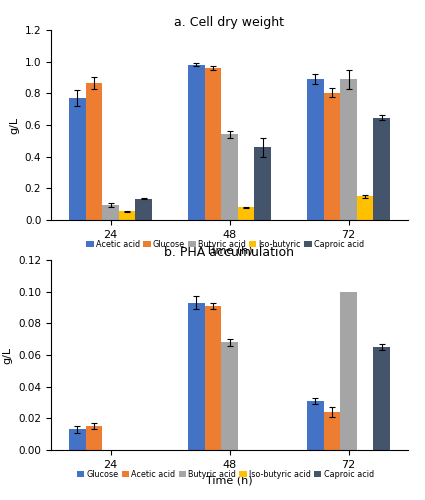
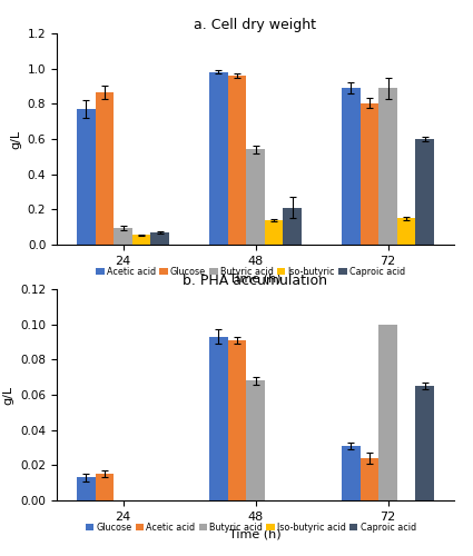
a. Cell dry weight/Caproic acid/24: 0.14 -> 0.07
a. Cell dry weight/Iso-butyric acid/48: 0.08 -> 0.14
a. Cell dry weight/Caproic acid/48: 0.46 -> 0.21
a. Cell dry weight/Caproic acid/72: 0.65 -> 0.60
